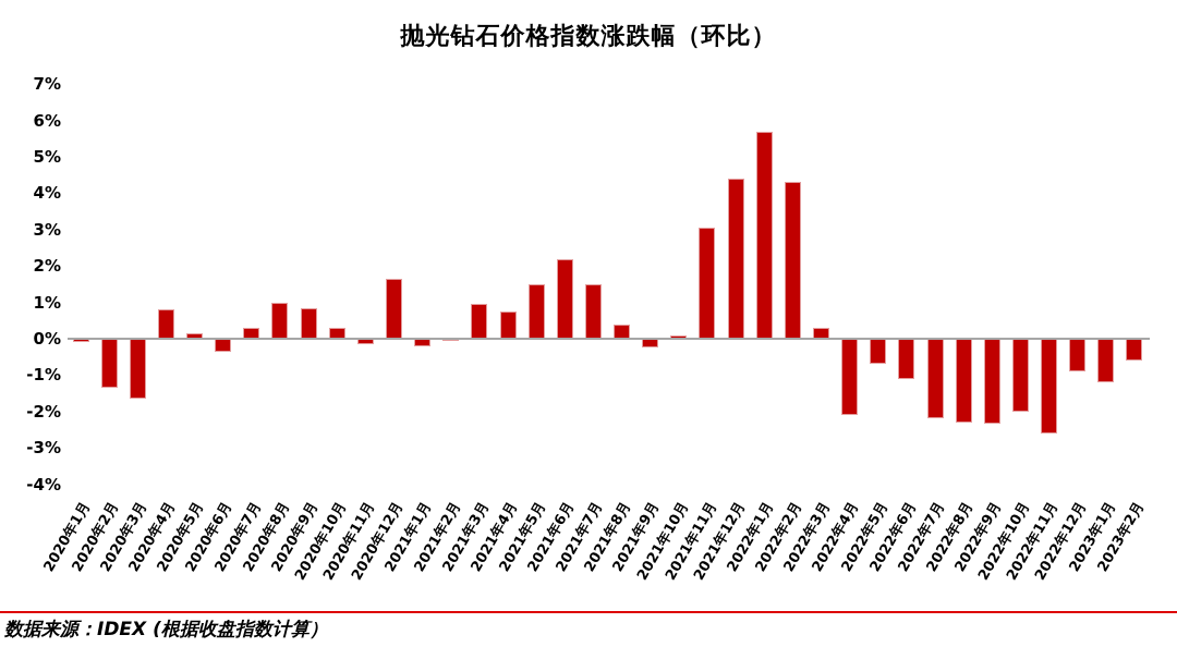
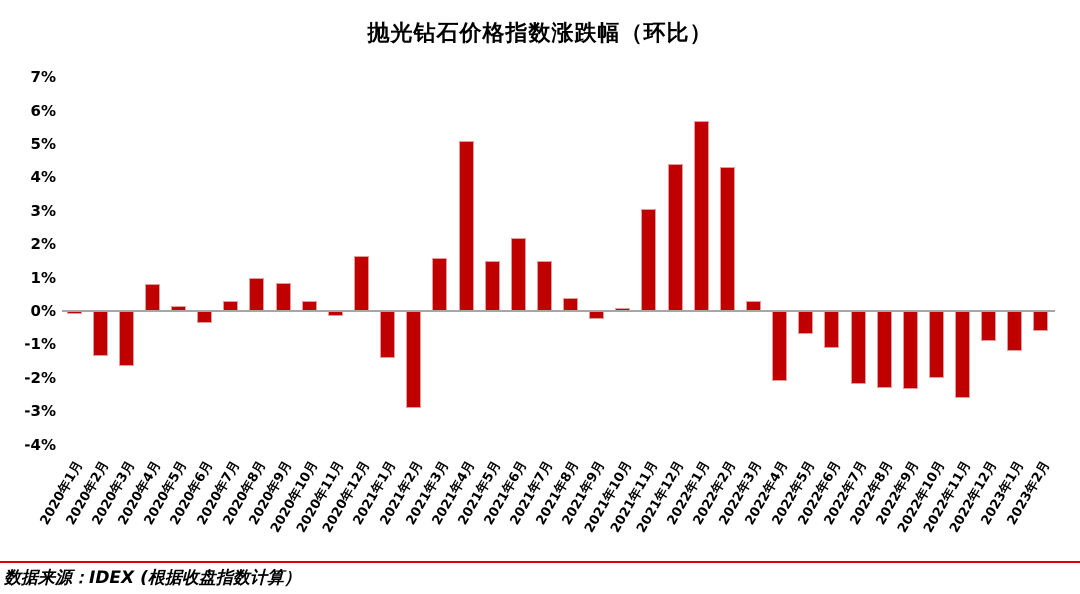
2021年1月: -0.2% -> -1.4%
2021年2月: -0.1% -> -2.9%
2021年3月: 0.9% -> 1.6%
2021年4月: 0.8% -> 5.1%
